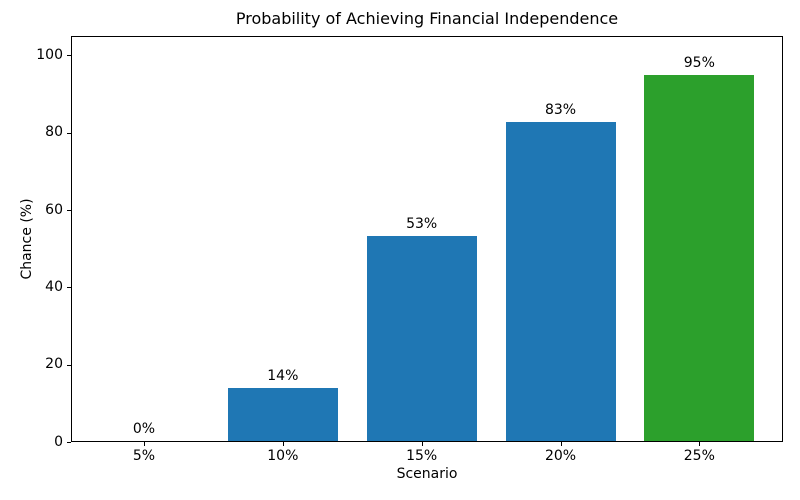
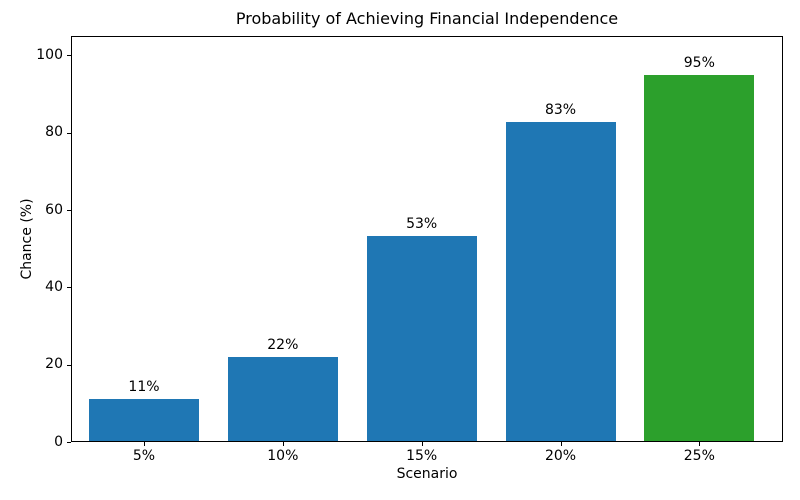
5%: 0% -> 11%
10%: 14% -> 22%
